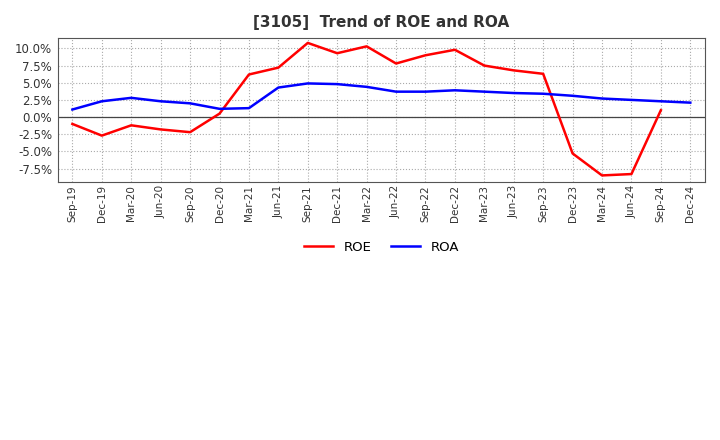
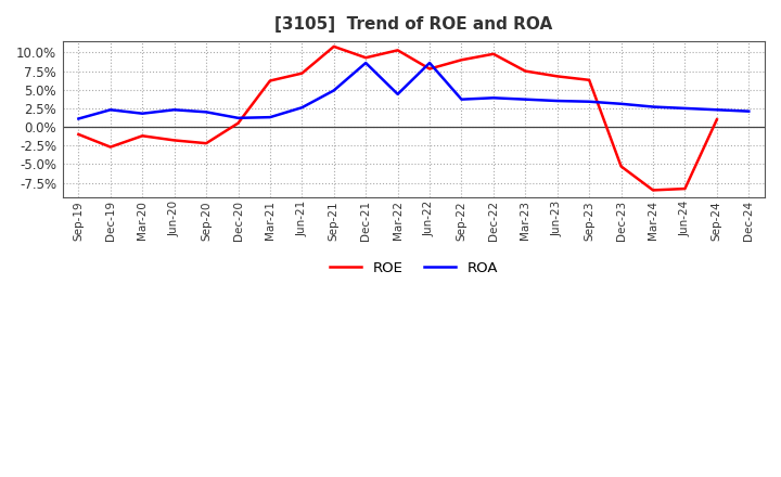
ROA/Mar-20: 2.8% -> 1.8%
ROA/Jun-21: 4.3% -> 2.6%
ROA/Dec-21: 4.8% -> 8.6%
ROA/Jun-22: 3.7% -> 8.6%
